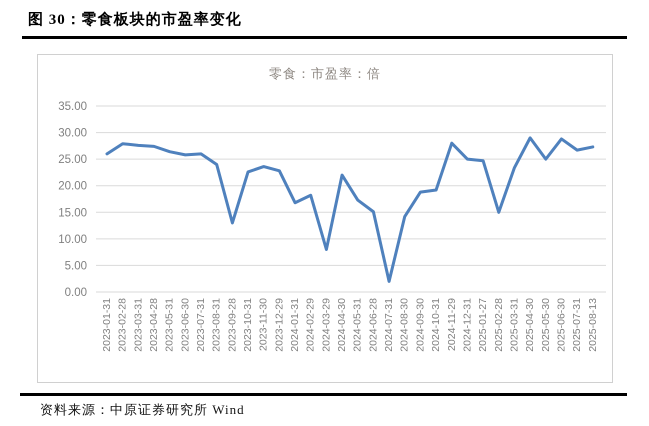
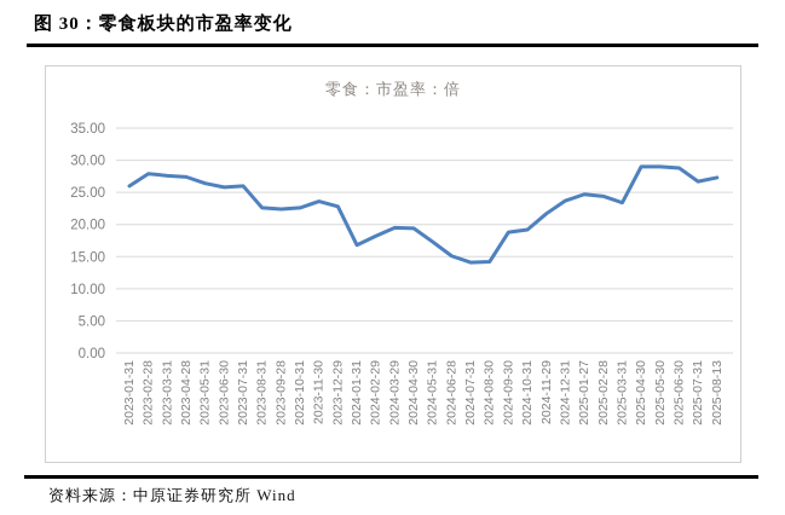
2023-08-31: 24 -> 23
2023-09-28: 13 -> 22
2024-03-29: 8 -> 20
2024-04-30: 22 -> 19
2024-07-31: 2 -> 14
2024-11-29: 28 -> 22
2024-12-31: 25 -> 24
2025-02-28: 15 -> 24
2025-05-30: 25 -> 29
